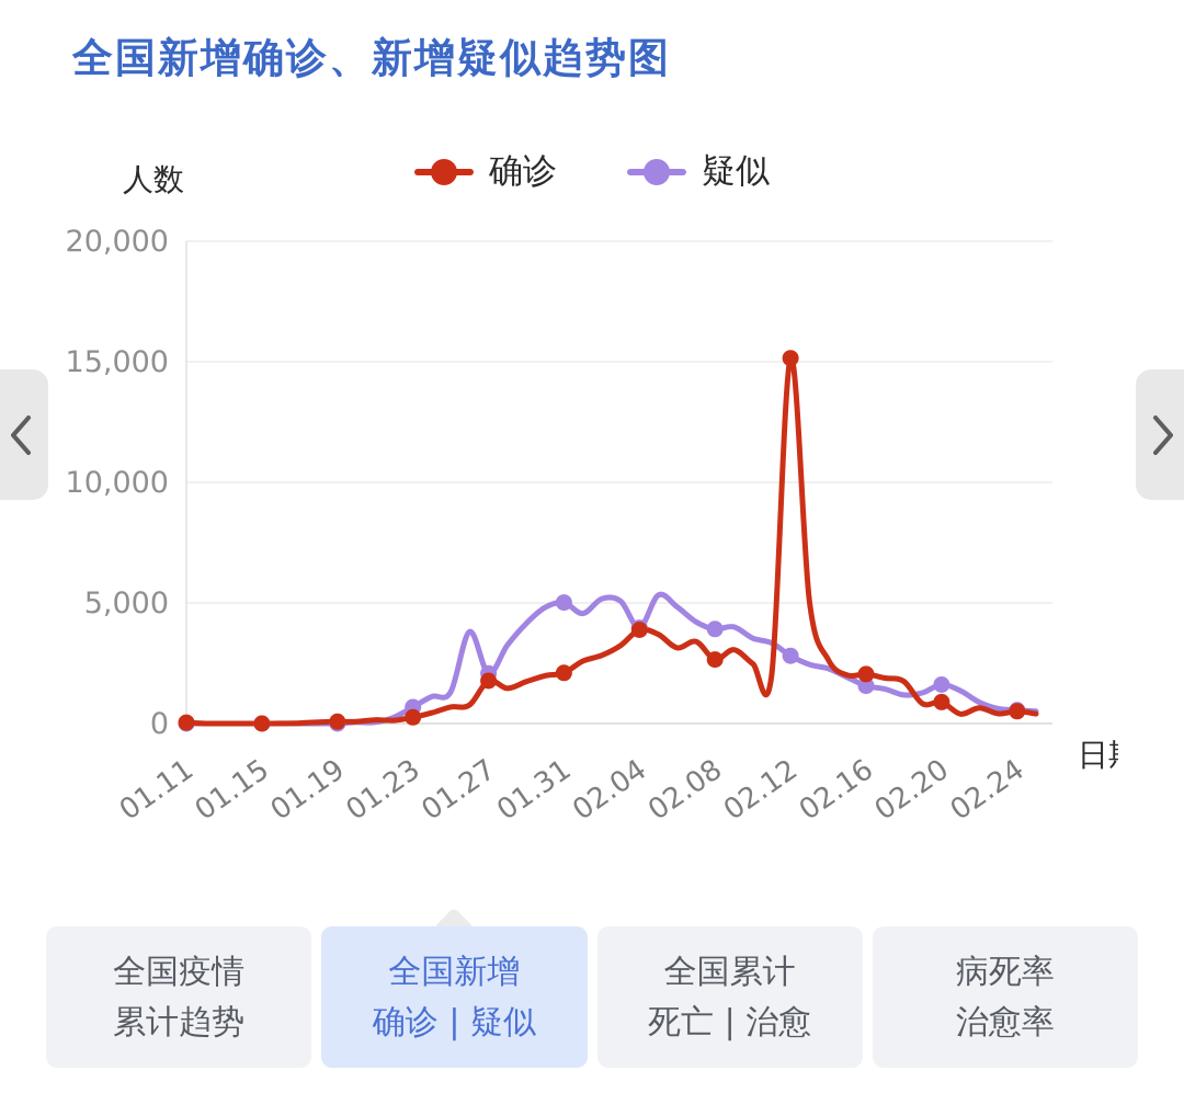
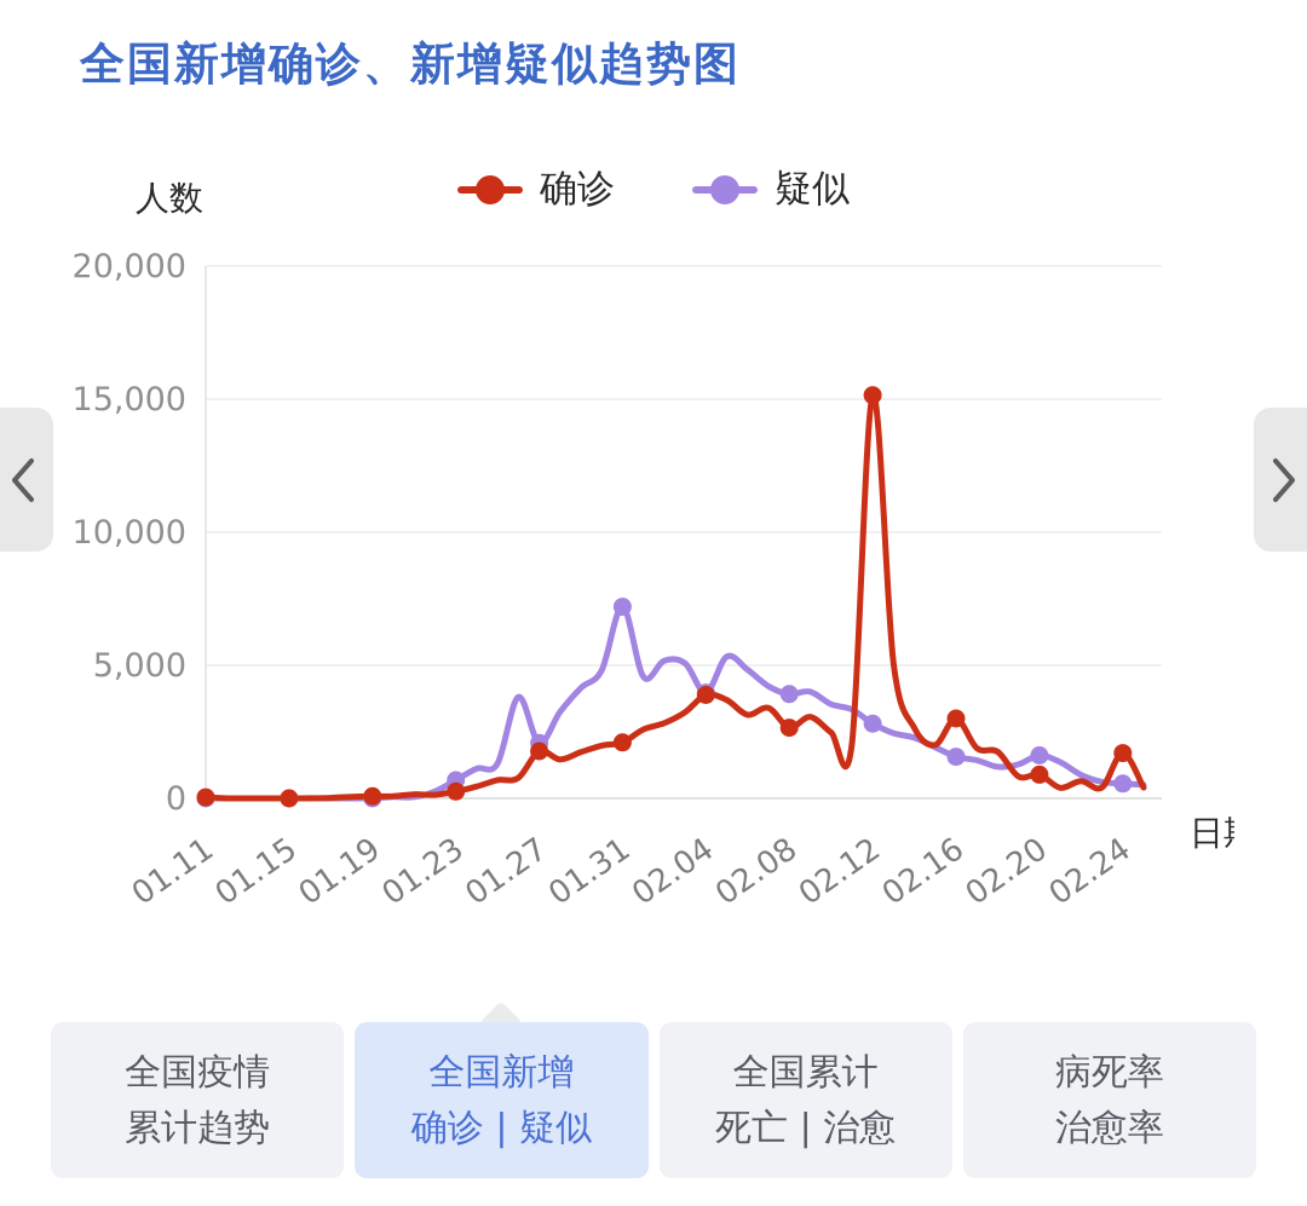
疑似/01.31: 5000 -> 7200
确诊/02.16: 2000 -> 3000
确诊/02.24: 500 -> 1700
